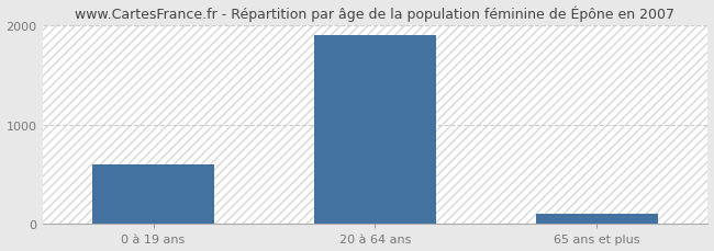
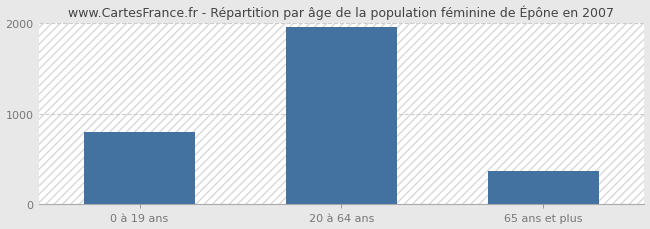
0 à 19 ans: 600 -> 800
20 à 64 ans: 1900 -> 1960
65 ans et plus: 100 -> 370
